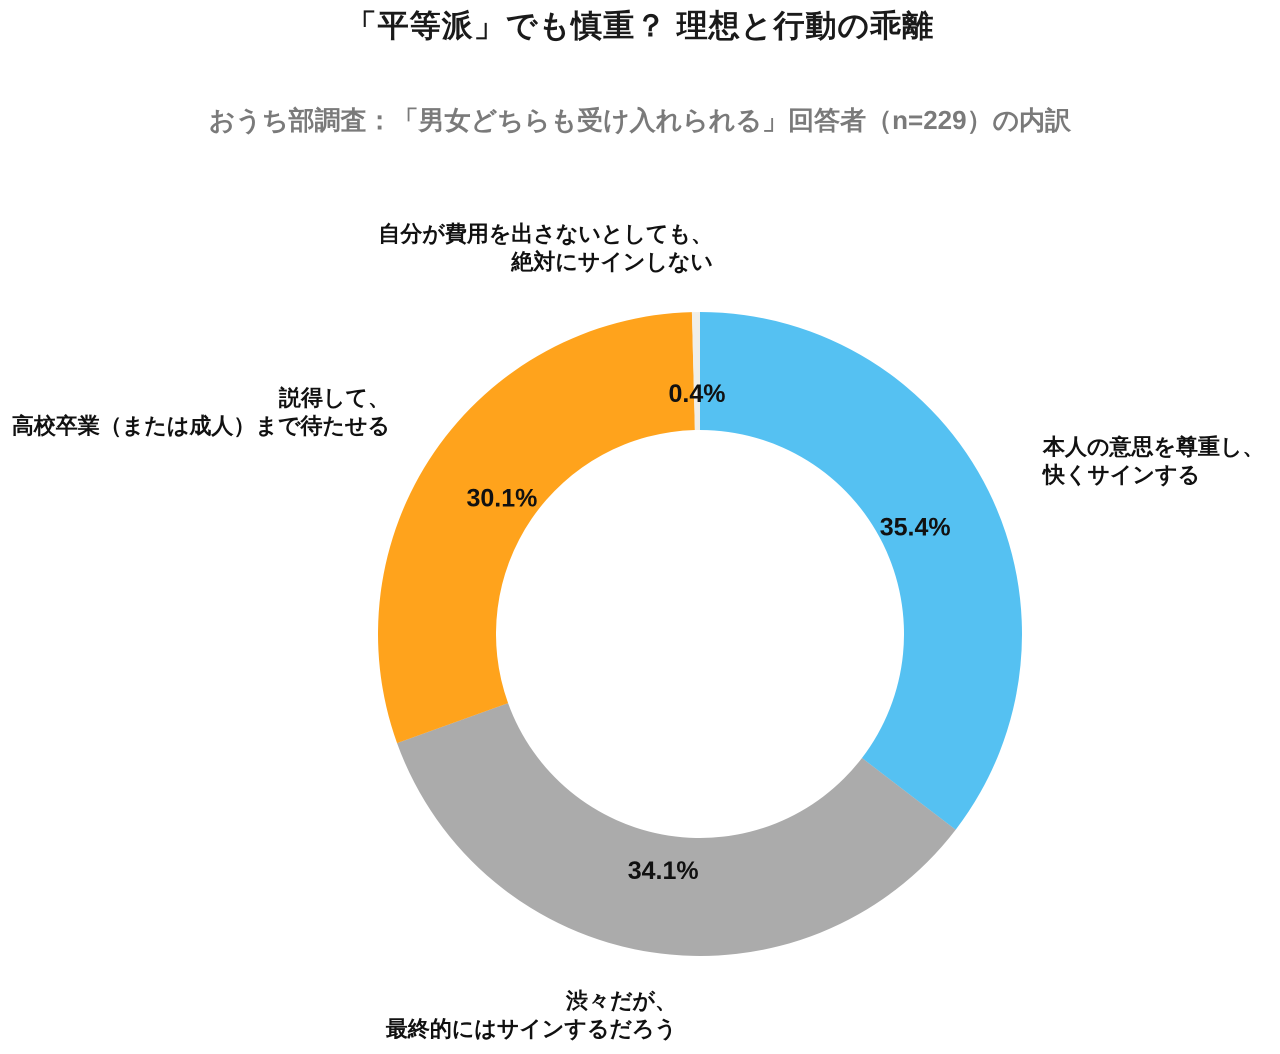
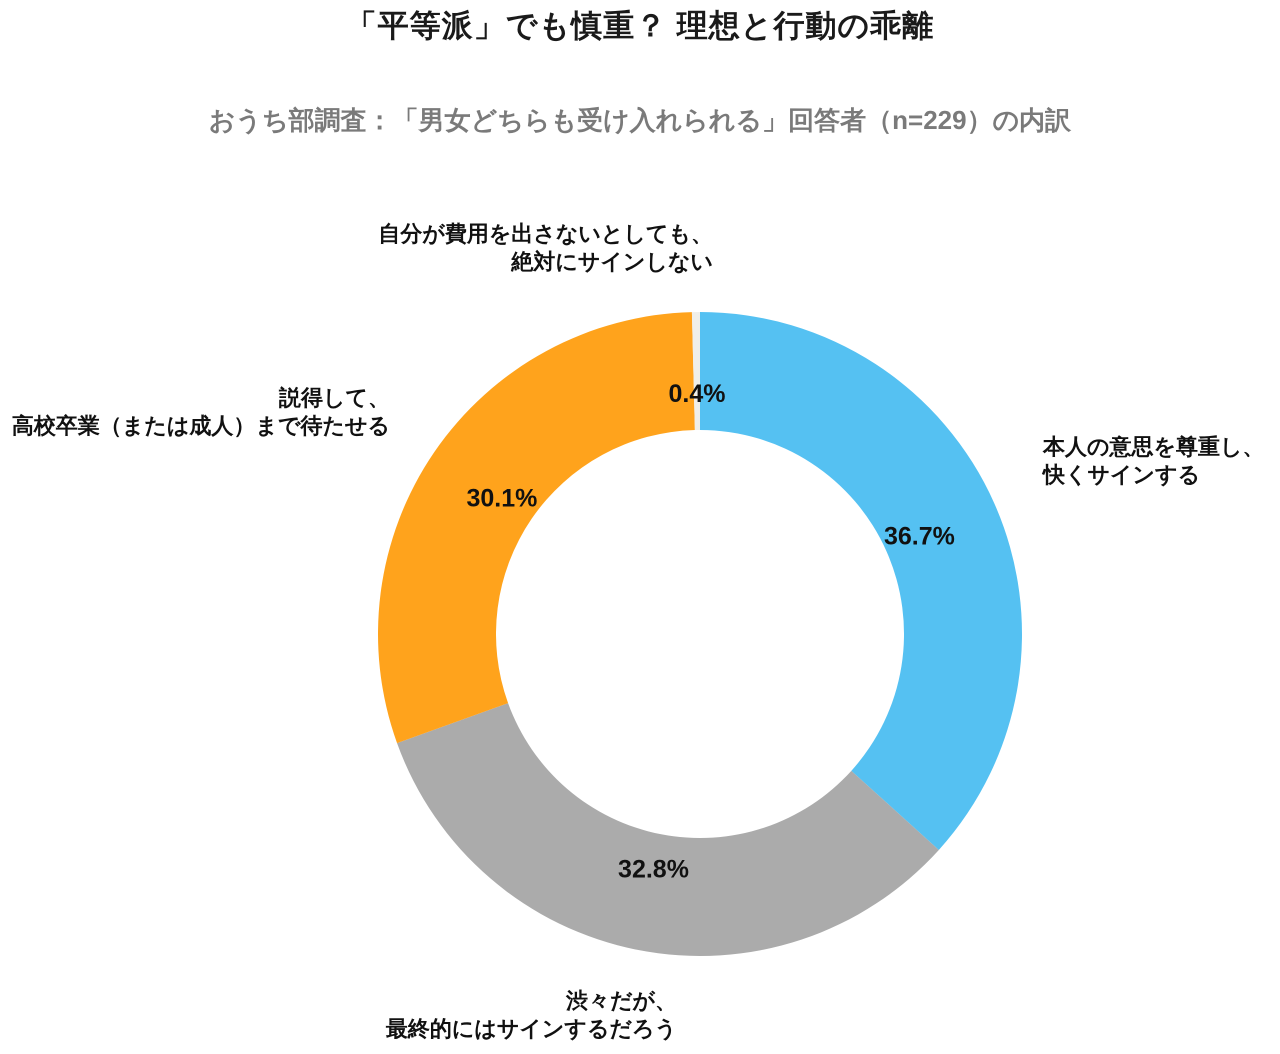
本人の意思を尊重し、快くサインする: 35.4% -> 36.7%
渋々だが、最終的にはサインするだろう: 34.1% -> 32.8%
